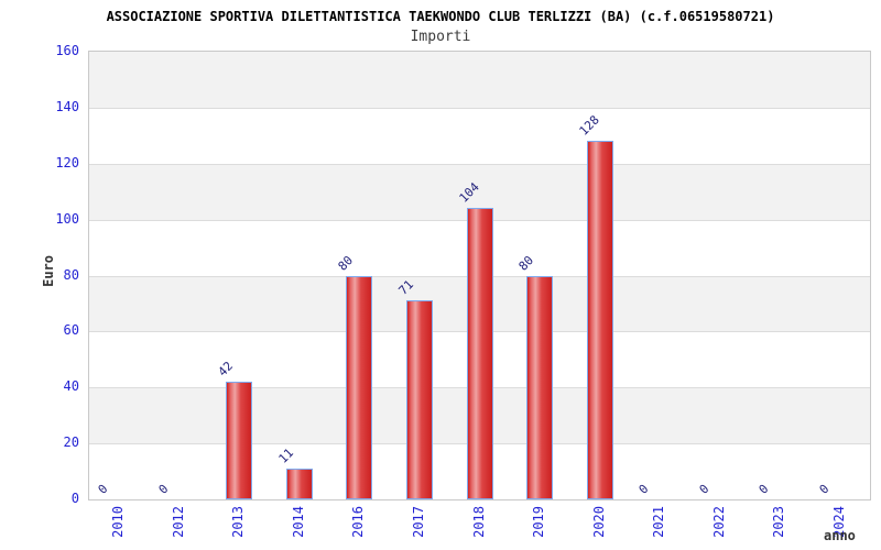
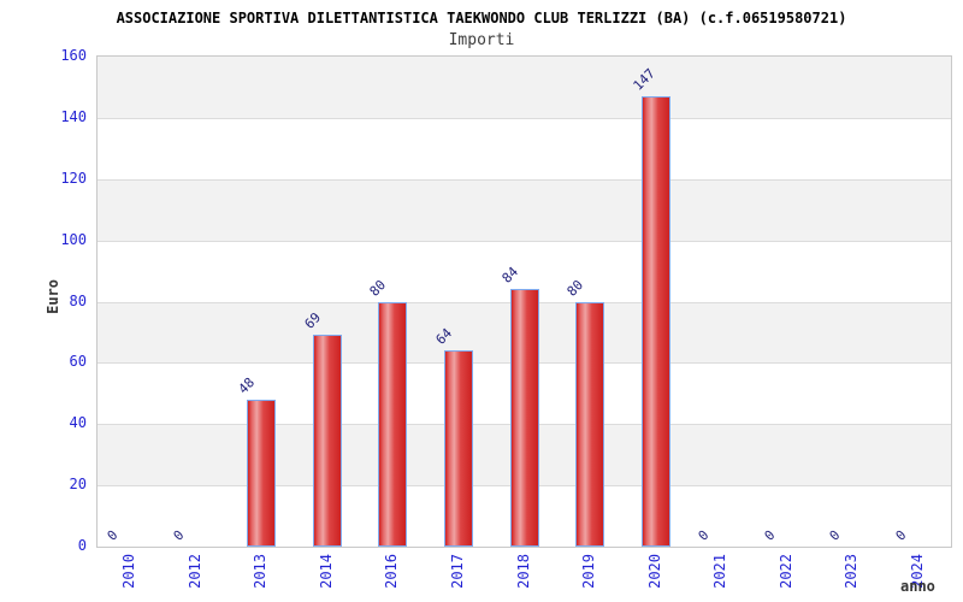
2013: 42 -> 48
2014: 11 -> 69
2017: 71 -> 64
2018: 104 -> 84
2020: 128 -> 147
